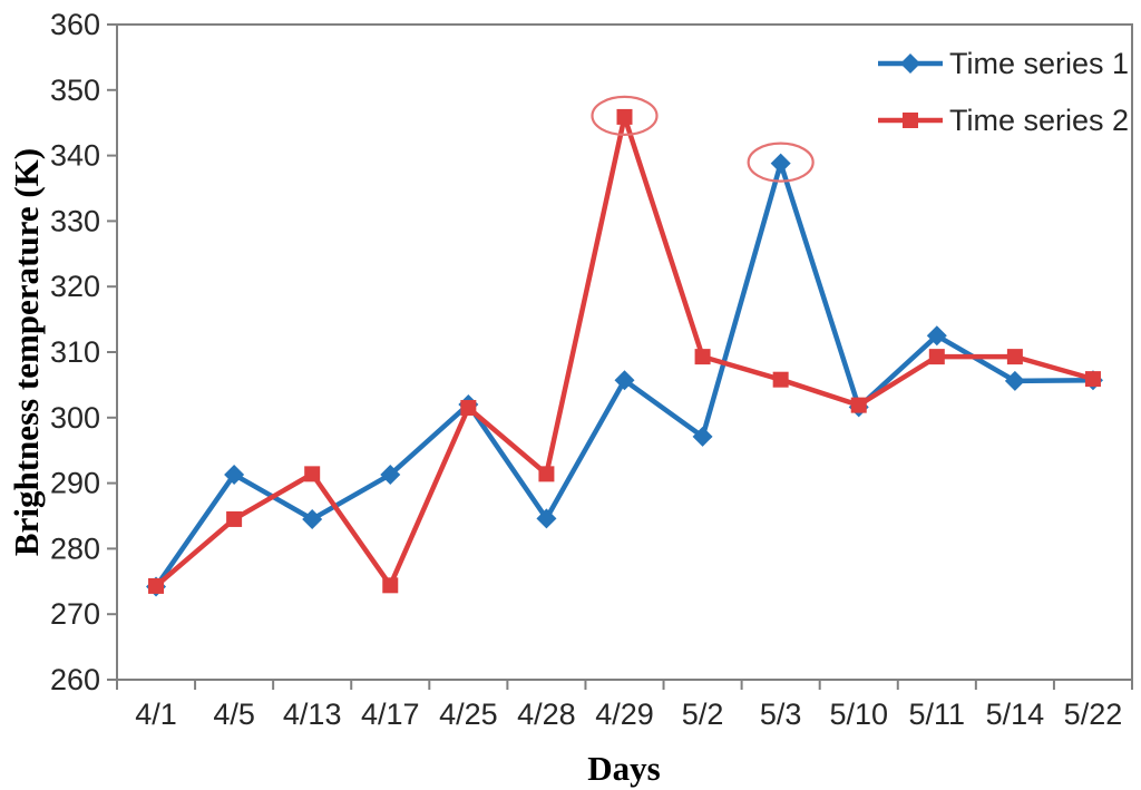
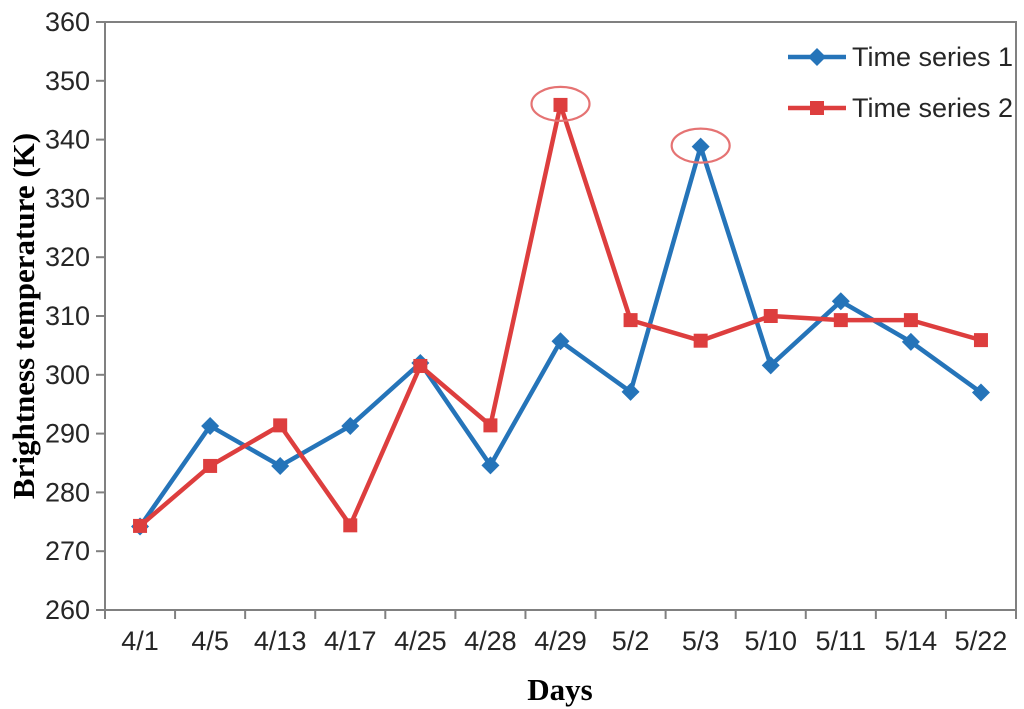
Time series 2/5/10: 302 -> 310
Time series 1/5/22: 306 -> 297
